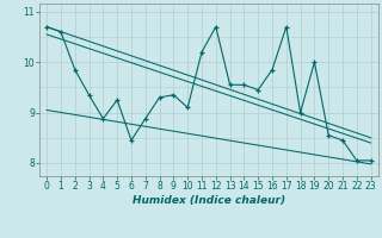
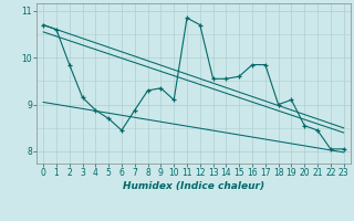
3: 9.35 -> 9.15
5: 9.25 -> 8.70
11: 10.20 -> 10.85
15: 9.45 -> 9.60
17: 10.70 -> 9.85
19: 10.00 -> 9.10
